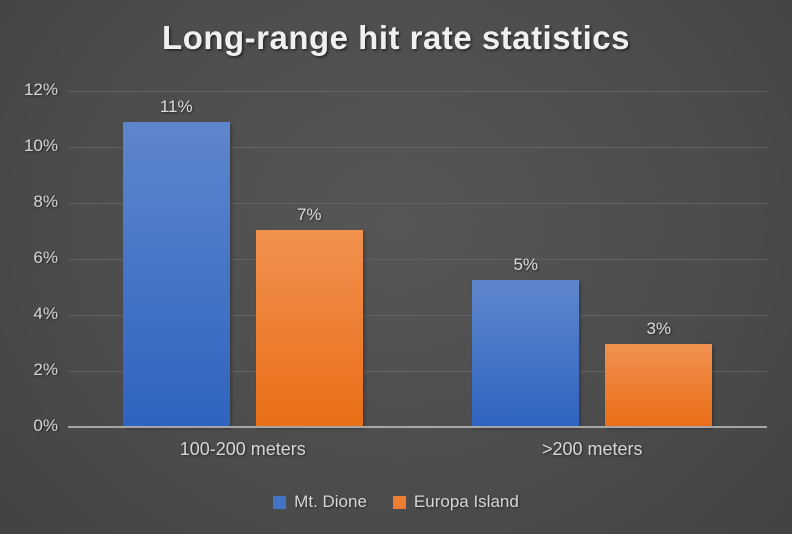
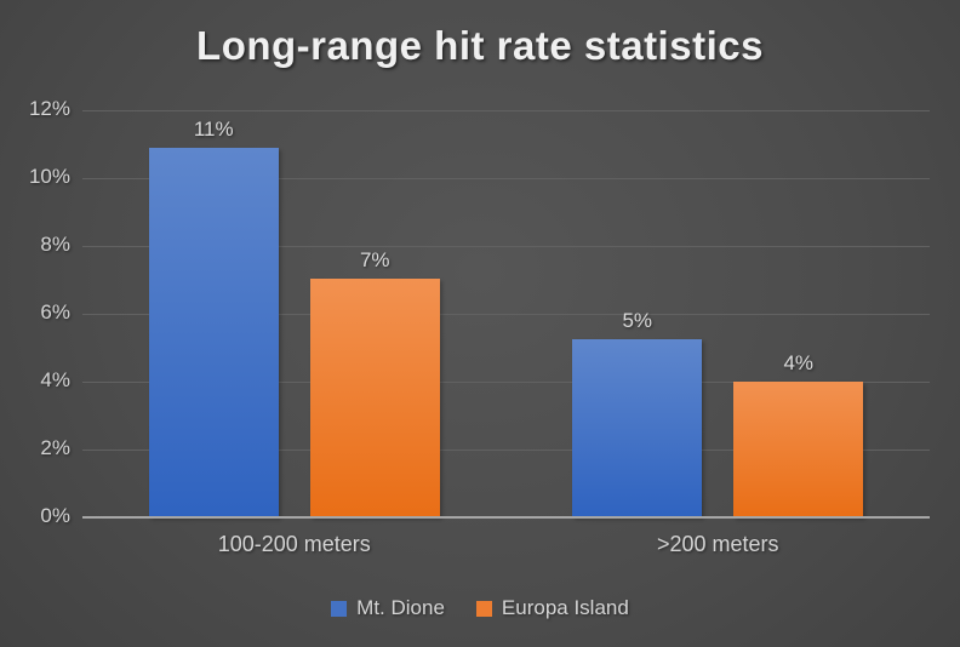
Europa Island/>200 meters: 3% -> 4%
